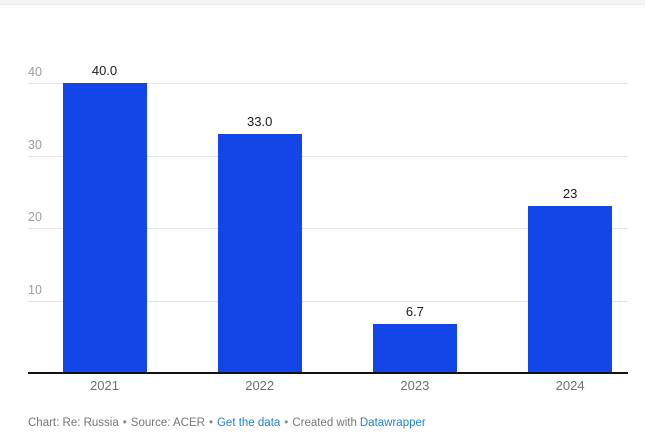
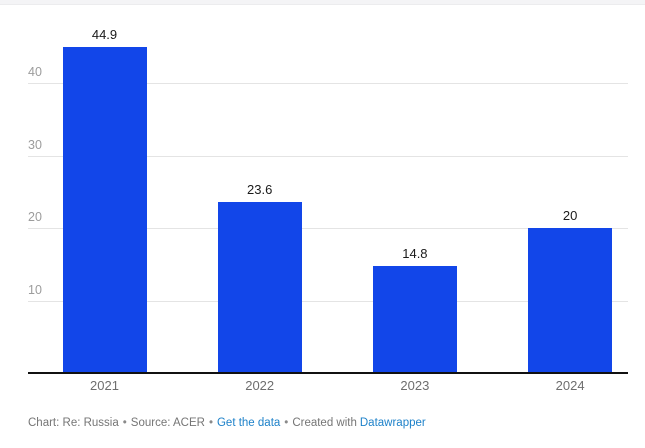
2021: 40.0 -> 44.9
2022: 33.0 -> 23.6
2023: 6.7 -> 14.8
2024: 23 -> 20
